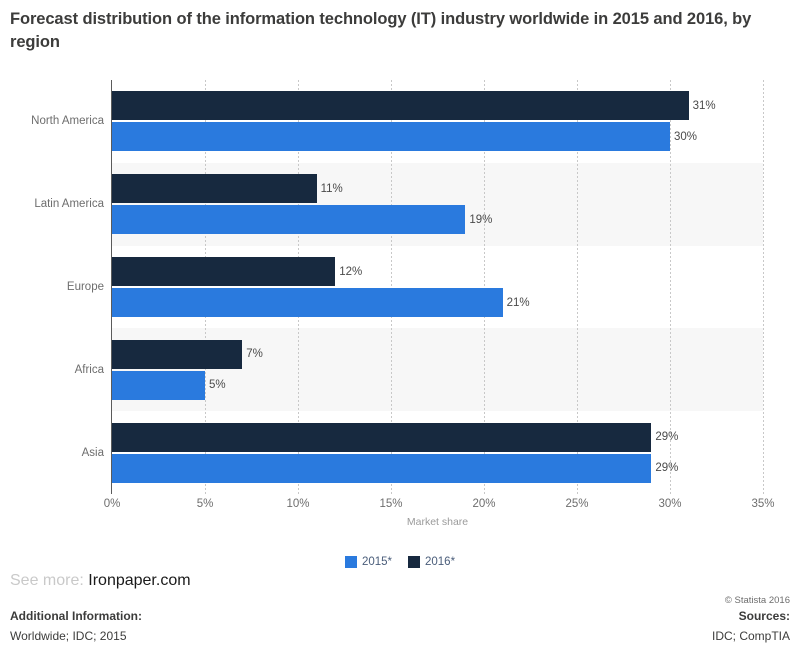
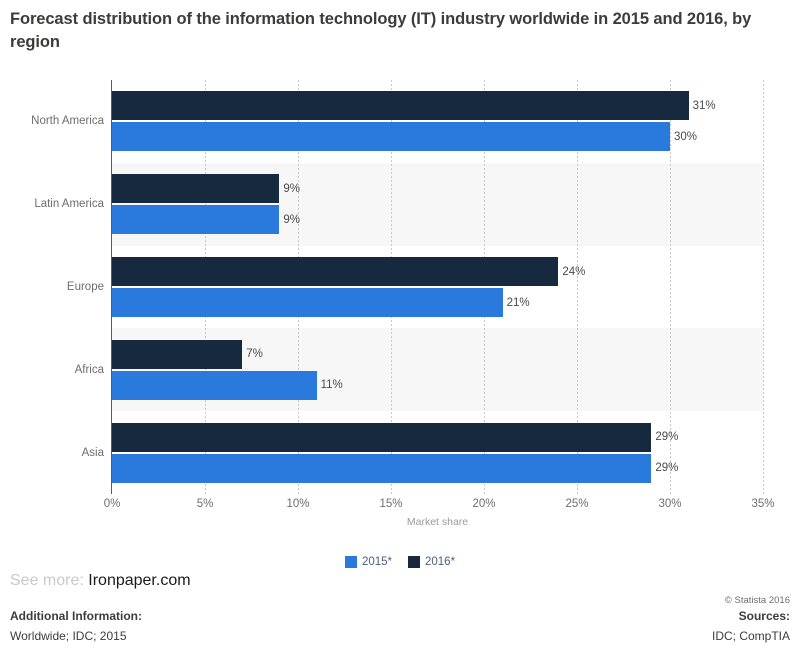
2015*/Latin America: 19% -> 9%
2016*/Latin America: 11% -> 9%
2016*/Europe: 12% -> 24%
2015*/Africa: 5% -> 11%
